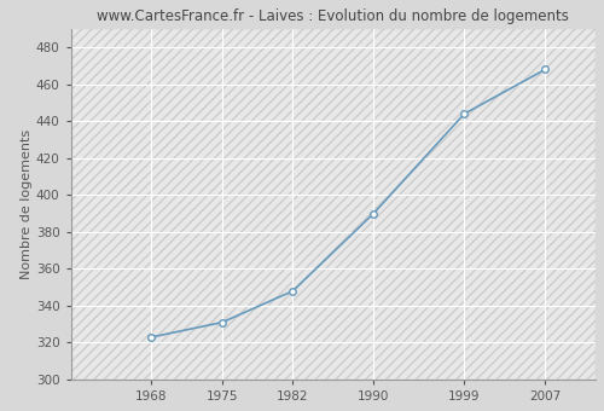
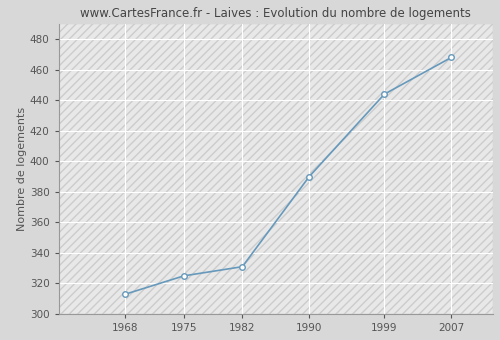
1968: 323 -> 313
1975: 331 -> 325
1982: 348 -> 331
